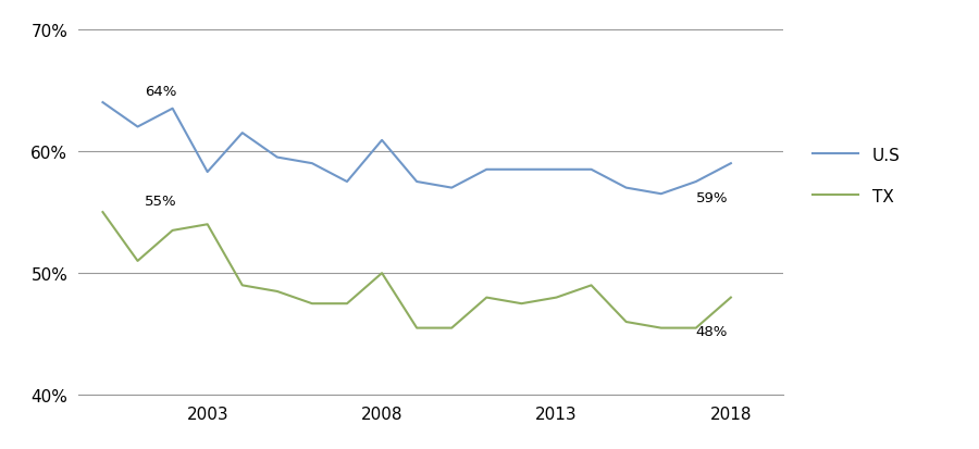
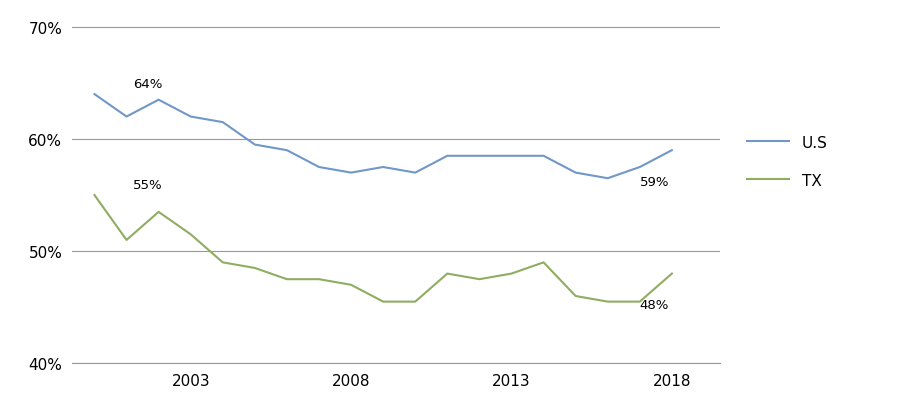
U.S/2003: 58.3% -> 62.0%
TX/2003: 54.0% -> 51.5%
U.S/2008: 60.9% -> 57.0%
TX/2008: 50.0% -> 47.0%
